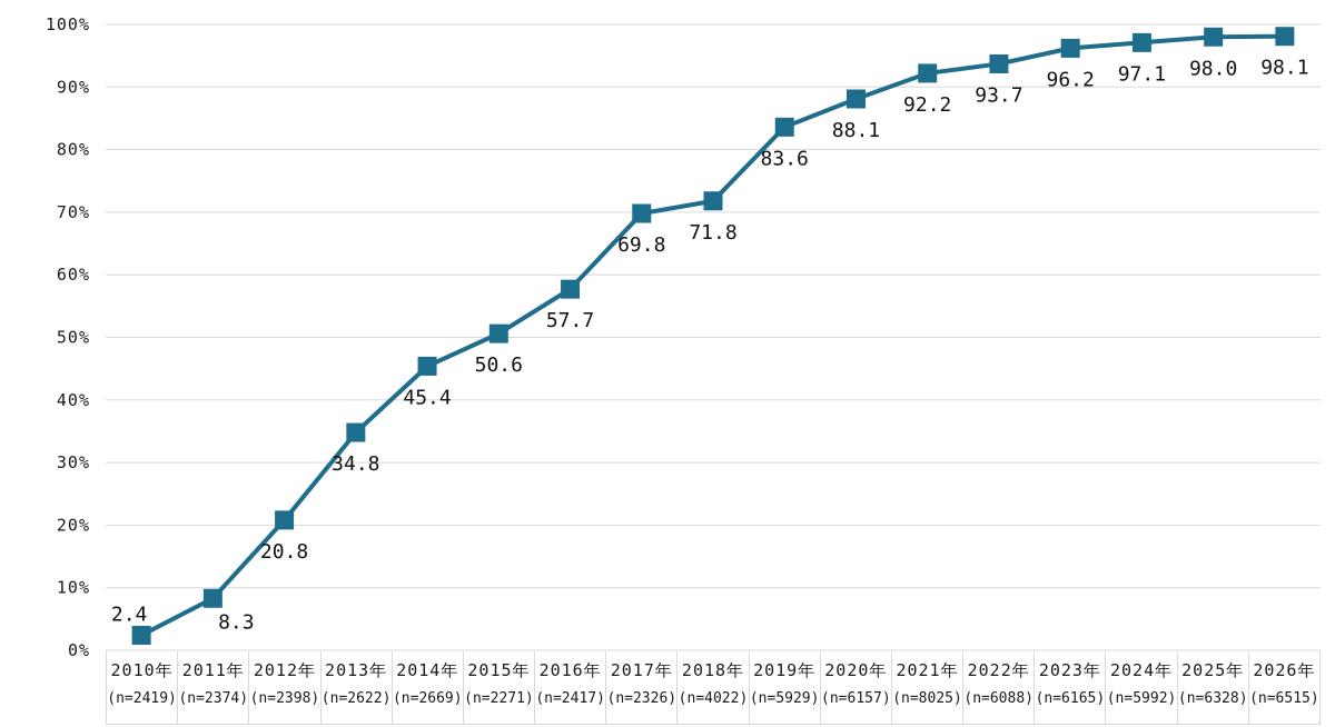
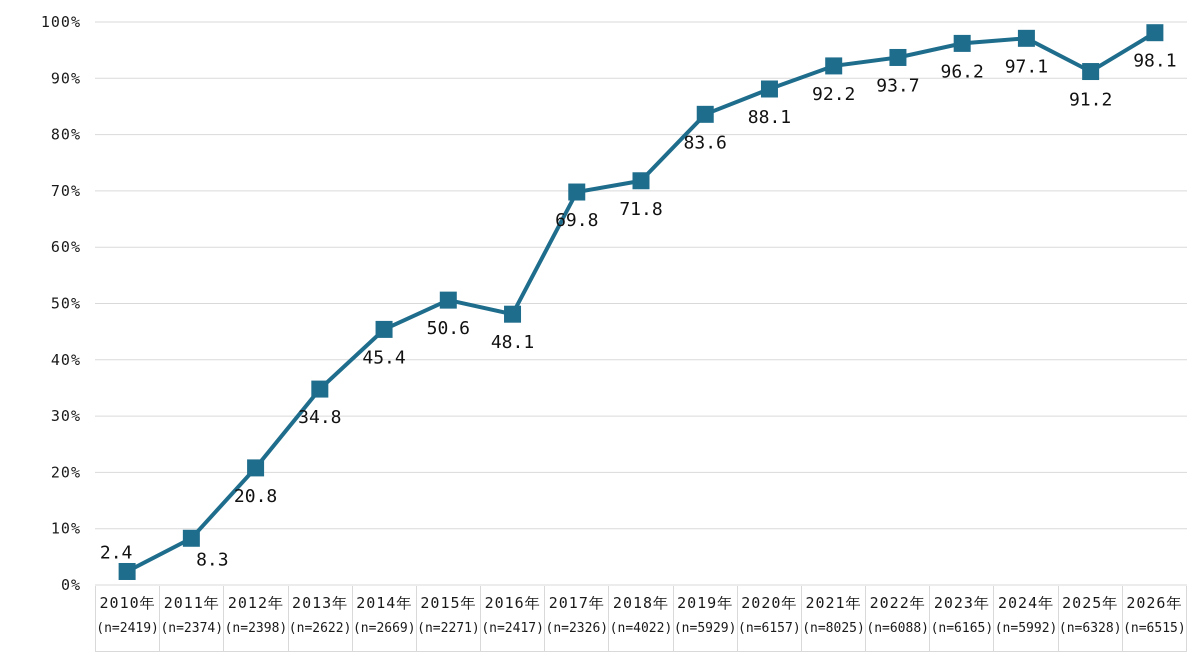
2016年: 57.7 -> 48.1
2025年: 98.0 -> 91.2
